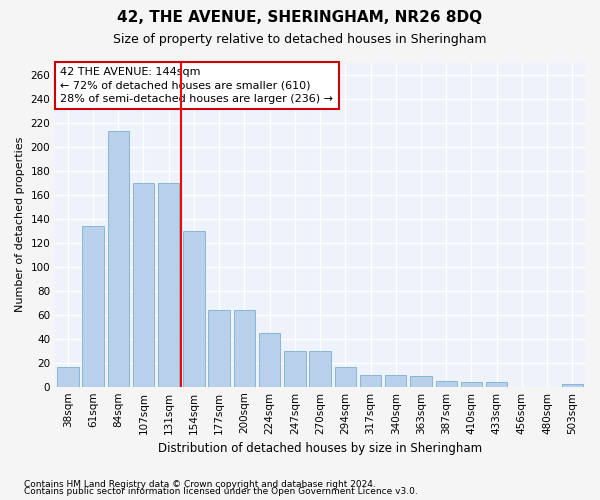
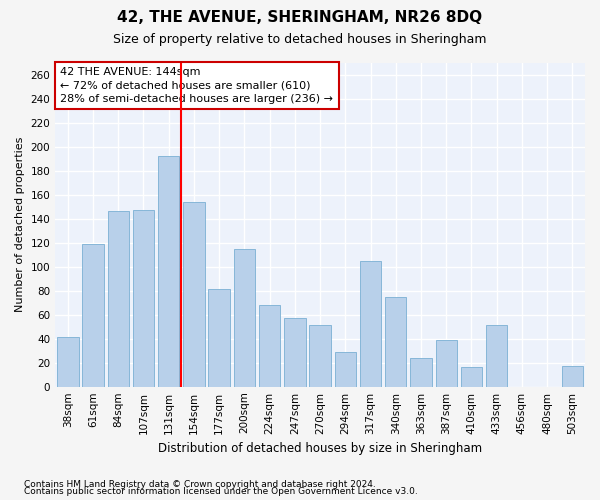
38sqm: 16 -> 41
61sqm: 134 -> 119
84sqm: 213 -> 146
107sqm: 170 -> 147
131sqm: 170 -> 192
154sqm: 130 -> 154
177sqm: 64 -> 81
200sqm: 64 -> 115
224sqm: 45 -> 68
247sqm: 30 -> 57
270sqm: 30 -> 51
294sqm: 16 -> 29
317sqm: 10 -> 105
340sqm: 10 -> 75
363sqm: 9 -> 24
387sqm: 5 -> 39
410sqm: 4 -> 16
433sqm: 4 -> 51
503sqm: 2 -> 17
